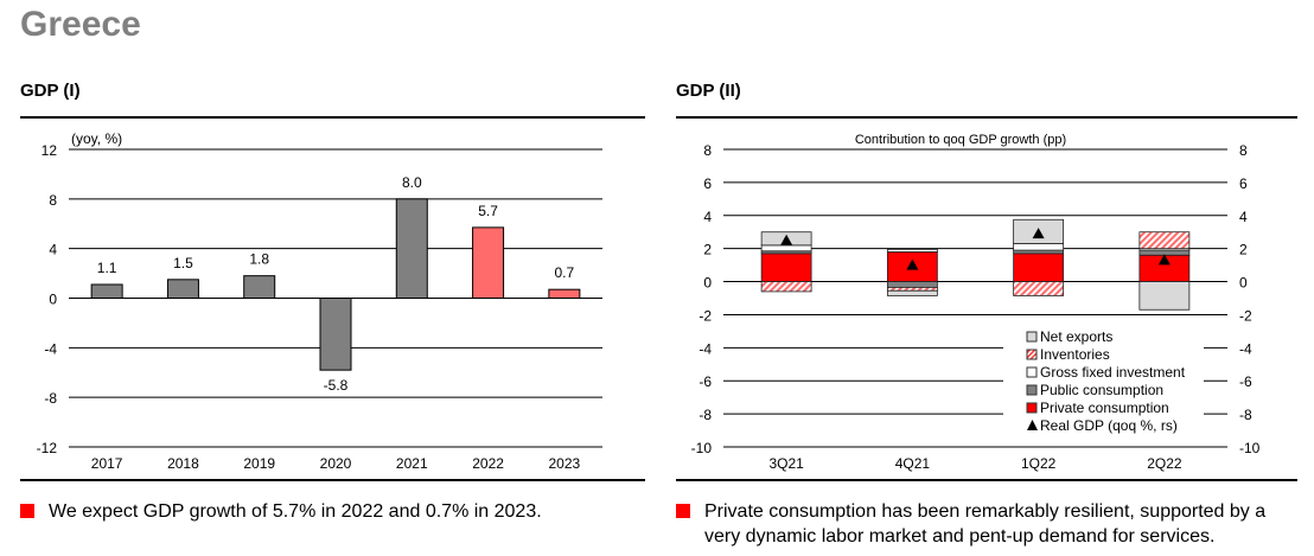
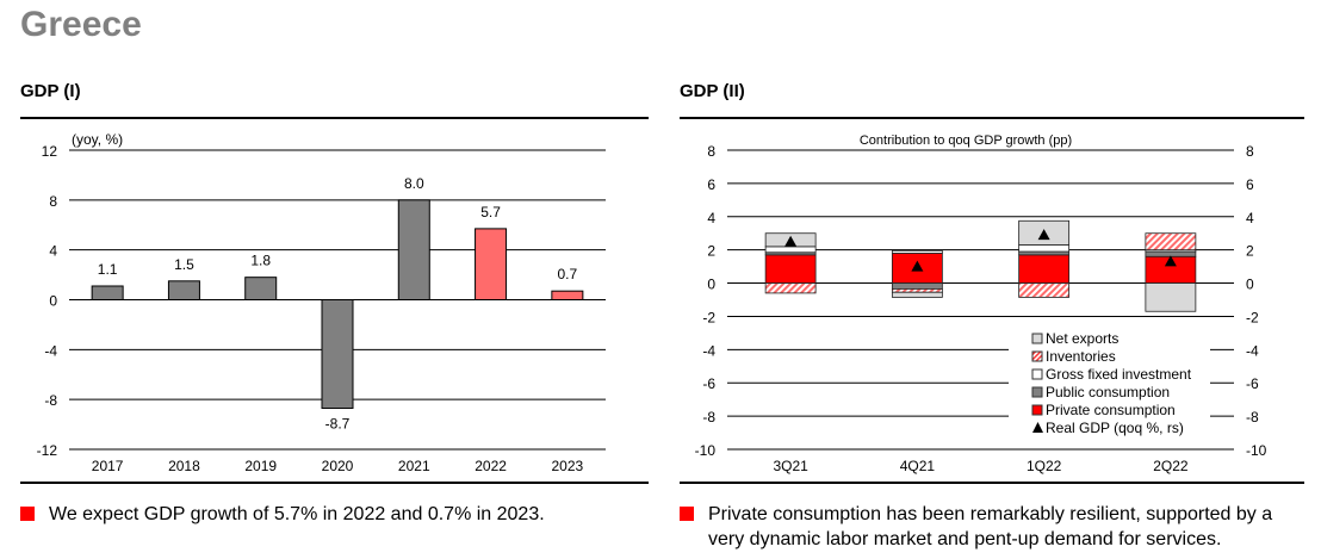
GDP (I)/2020: -5.8 -> -8.7
